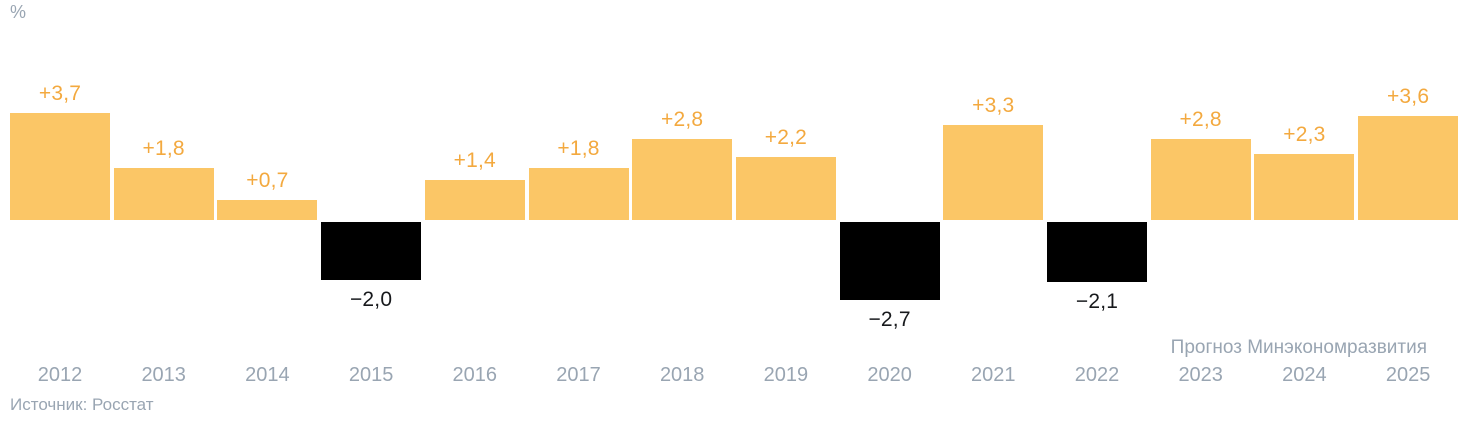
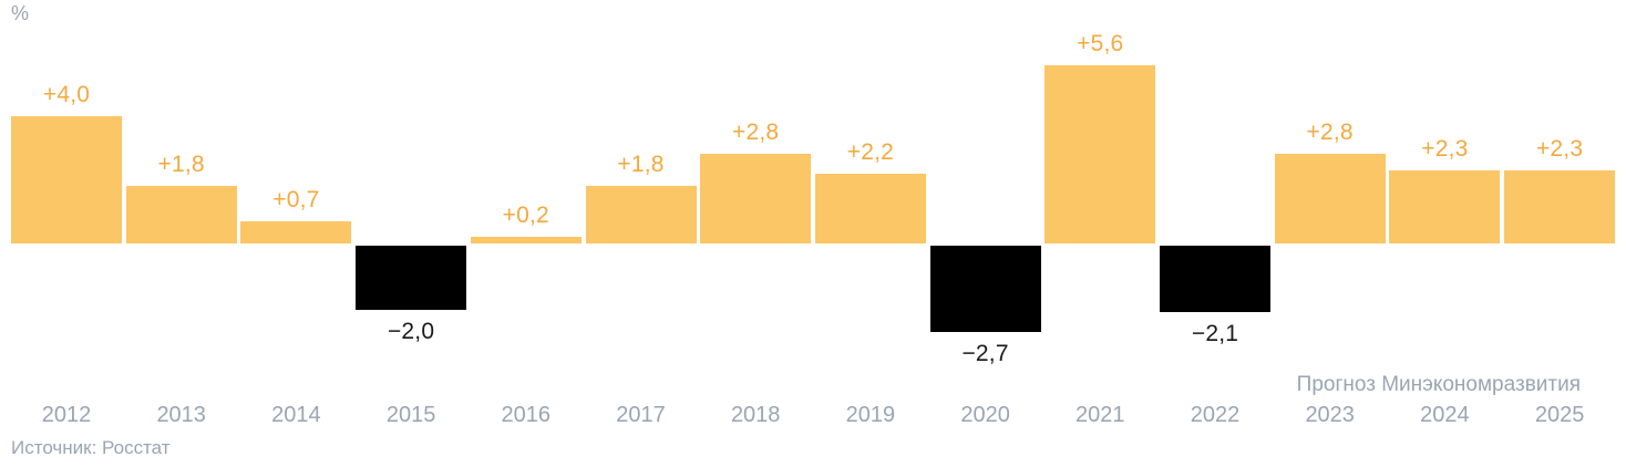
2012: +3,7 -> +4,0
2016: +1,4 -> +0,2
2021: +3,3 -> +5,6
2025: +3,6 -> +2,3
